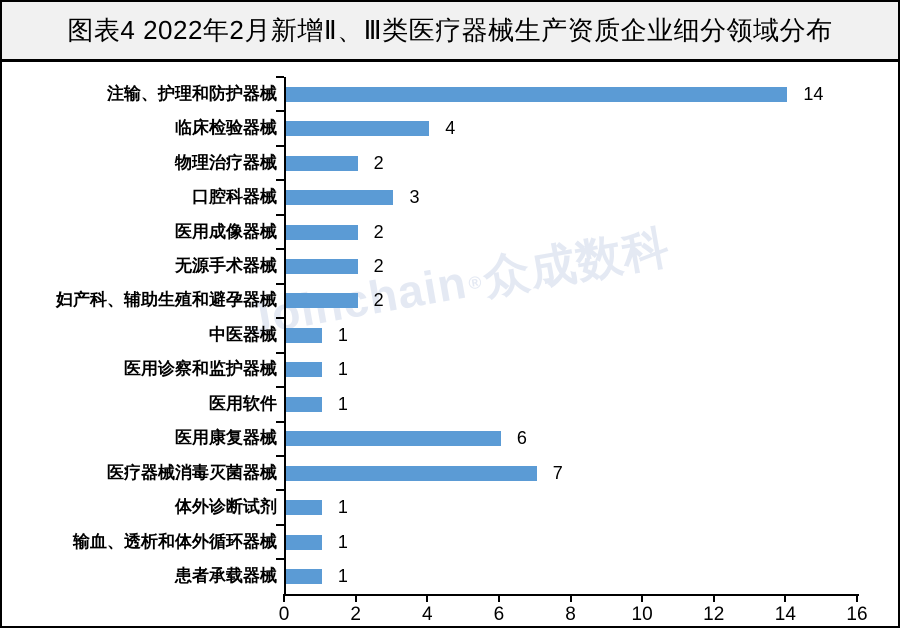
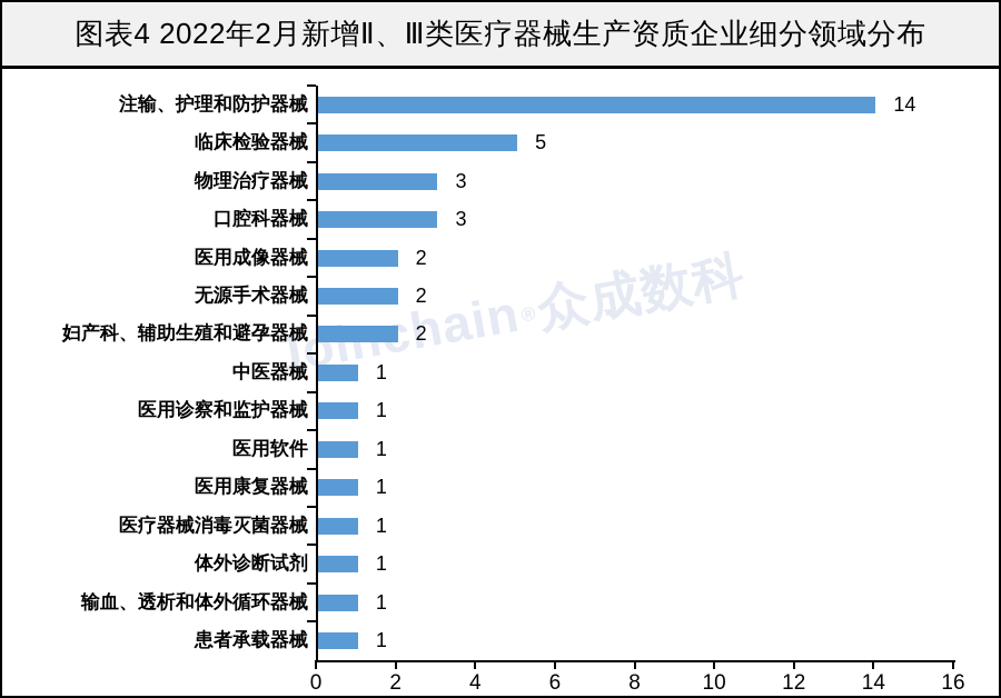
临床检验器械: 4 -> 5
物理治疗器械: 2 -> 3
医用康复器械: 6 -> 1
医疗器械消毒灭菌器械: 7 -> 1
